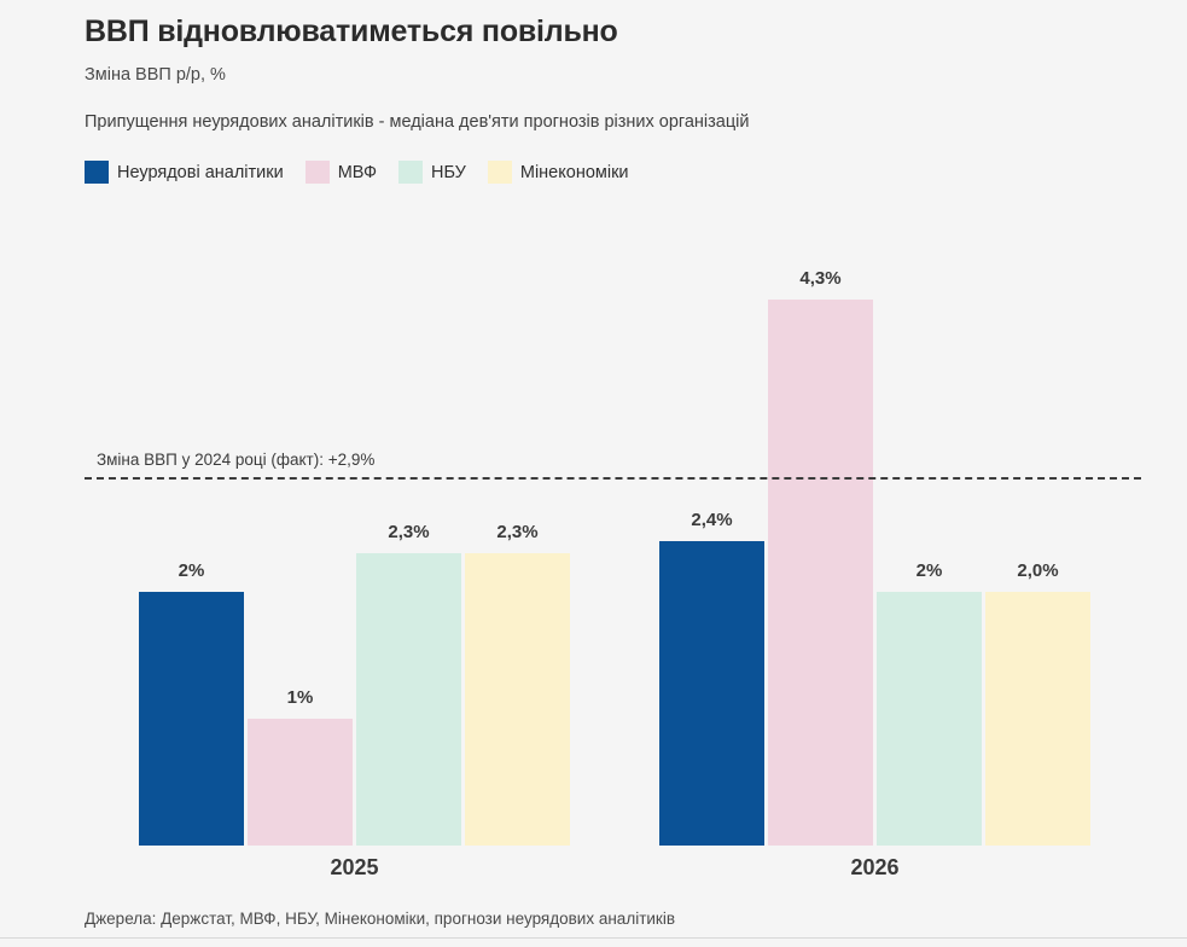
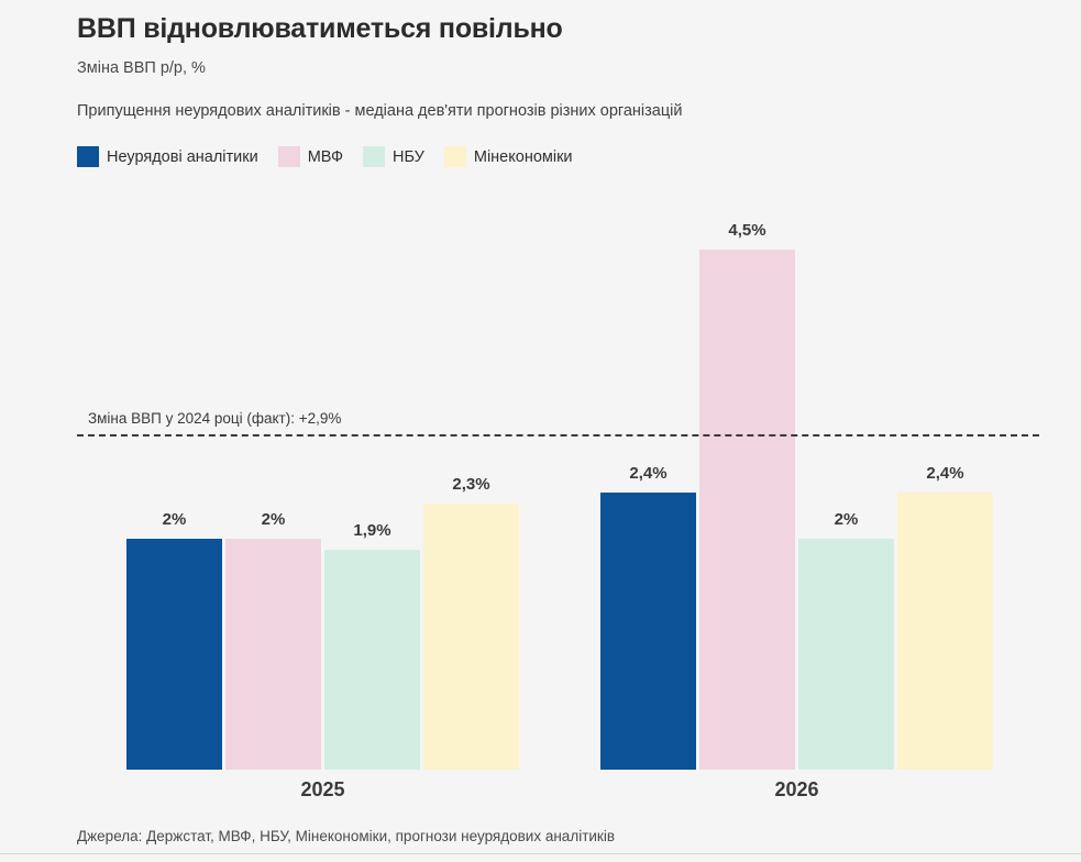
МВФ/2025: 1% -> 2%
НБУ/2025: 2,3% -> 1,9%
МВФ/2026: 4,3% -> 4,5%
Мінекономіки/2026: 2,0% -> 2,4%
